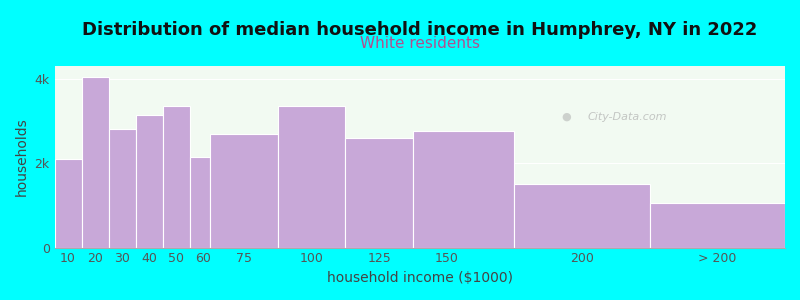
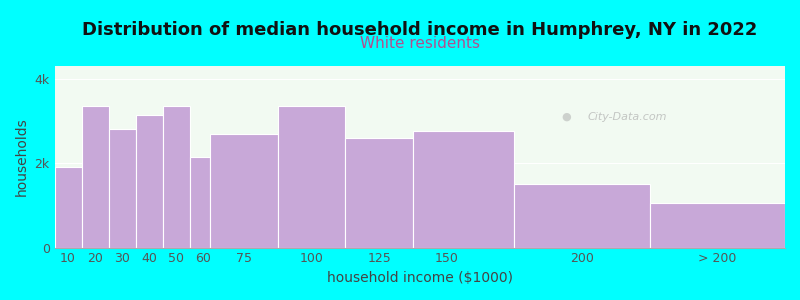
10: 2.10k -> 1.90k
20: 4.05k -> 3.35k
